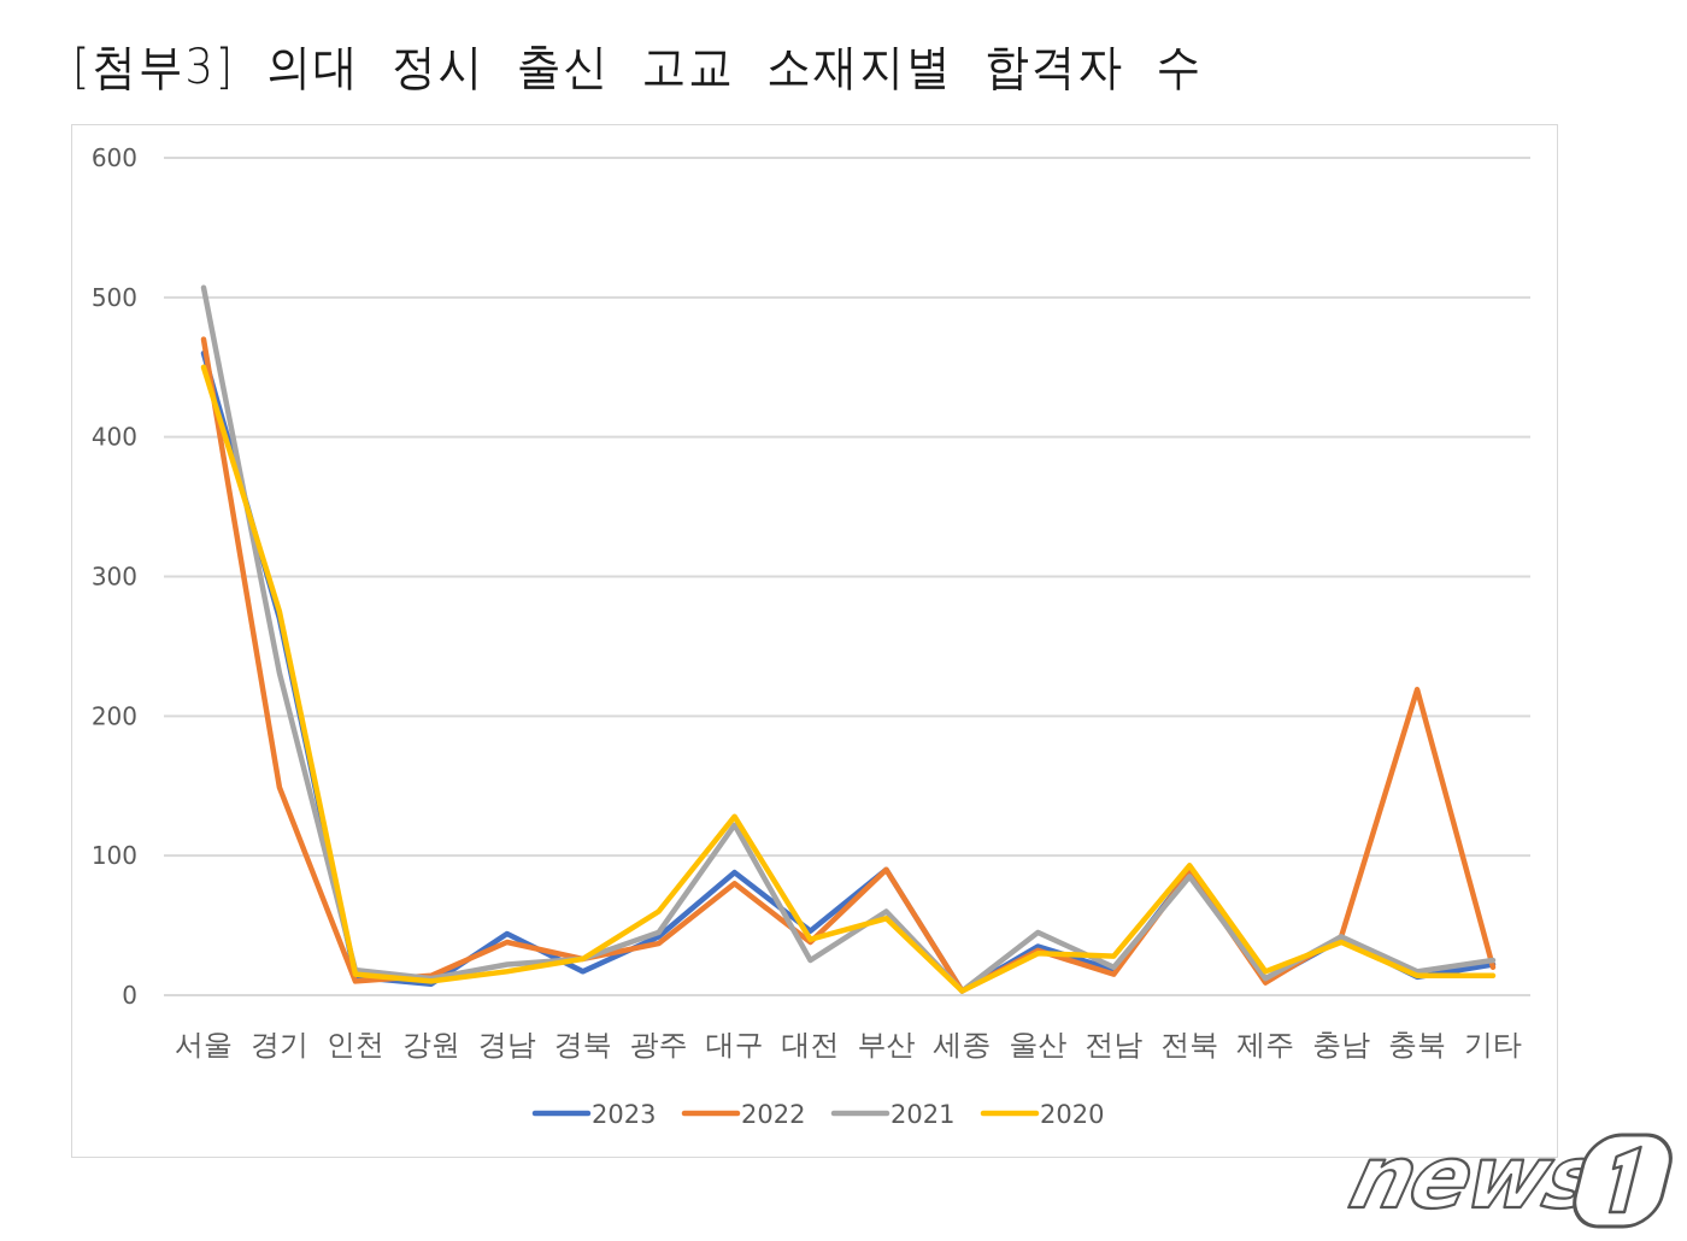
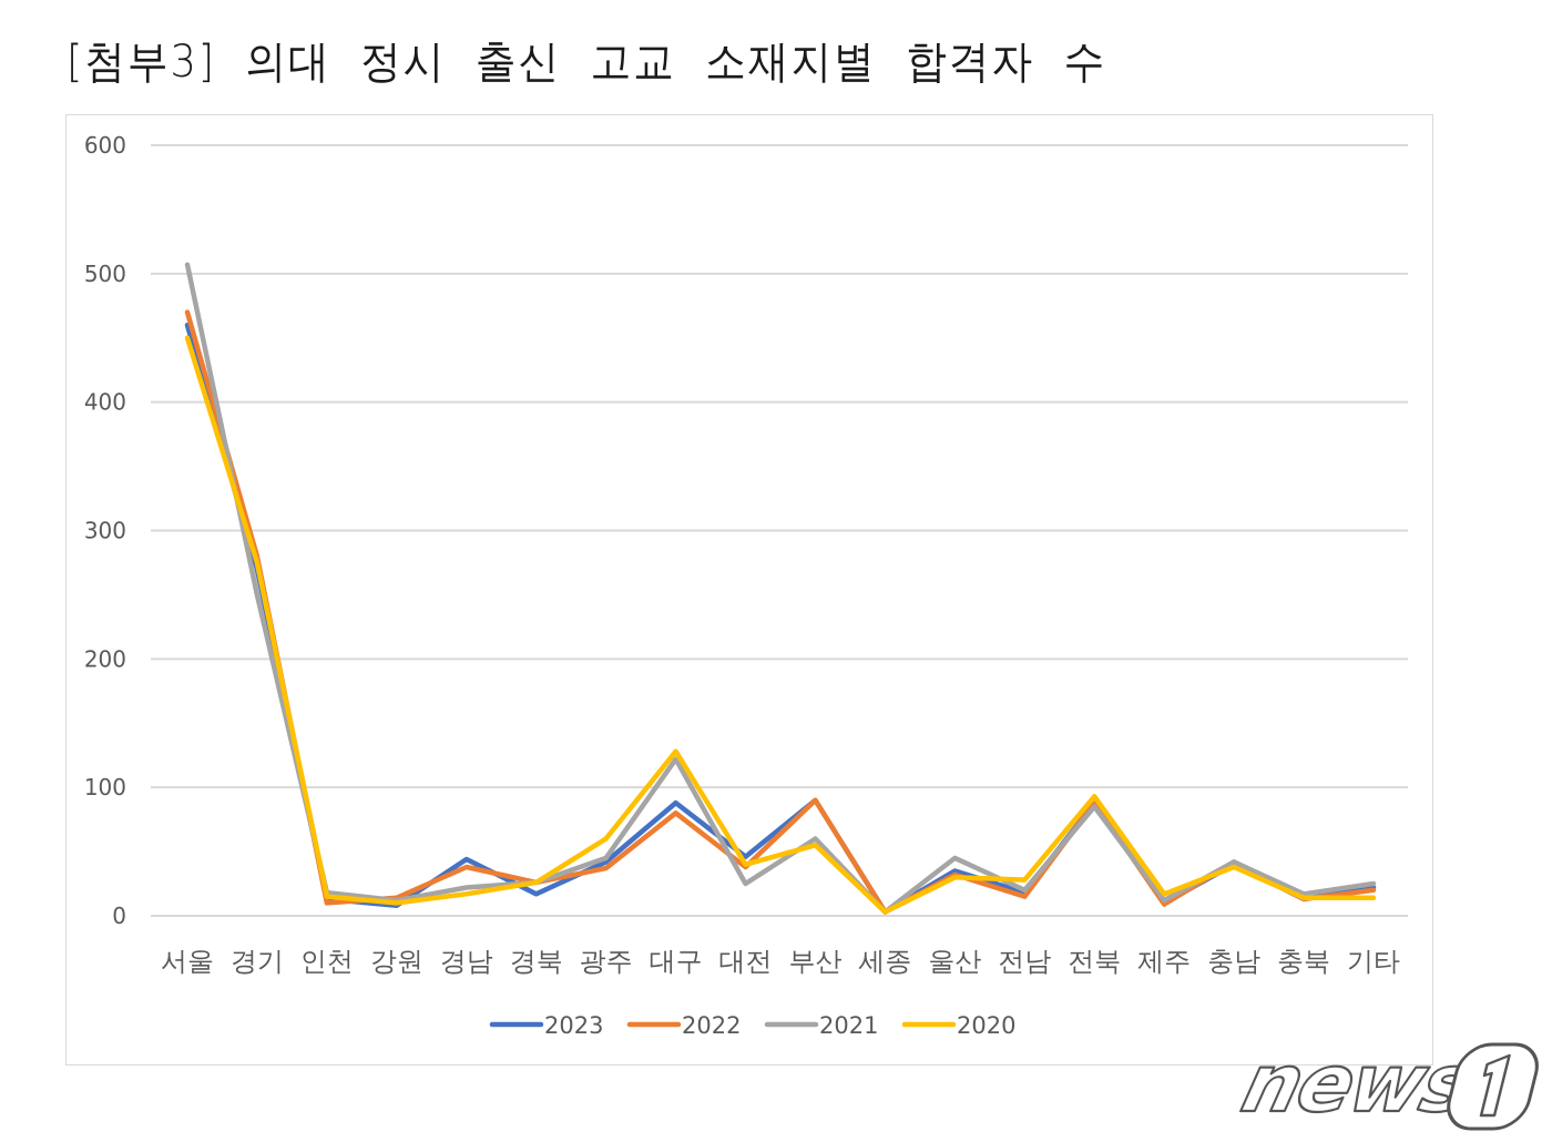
2022/경기: 149 -> 280
2021/경기: 231 -> 250
2022/충북: 219 -> 13
